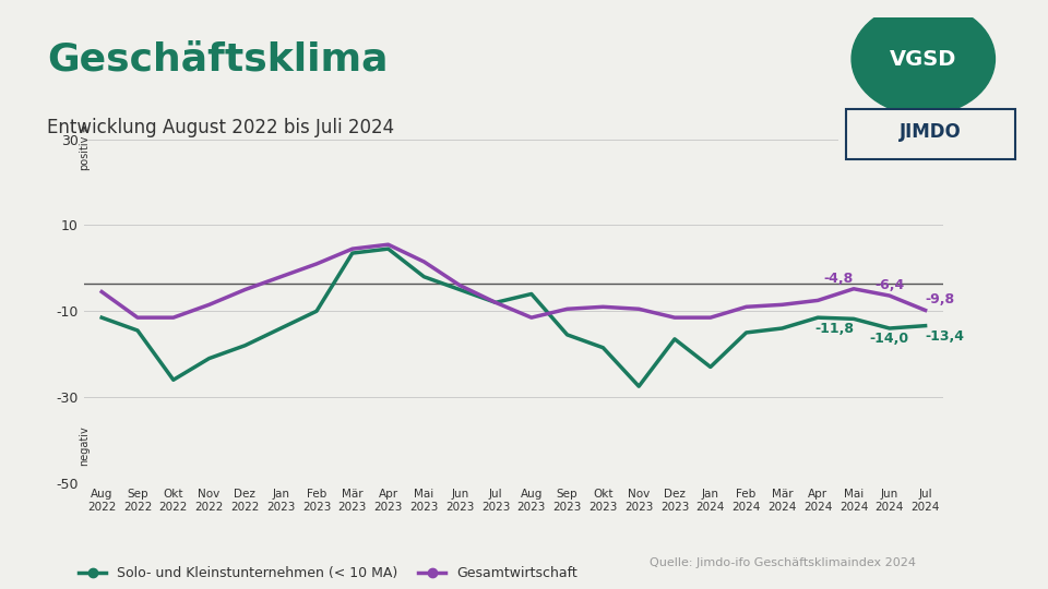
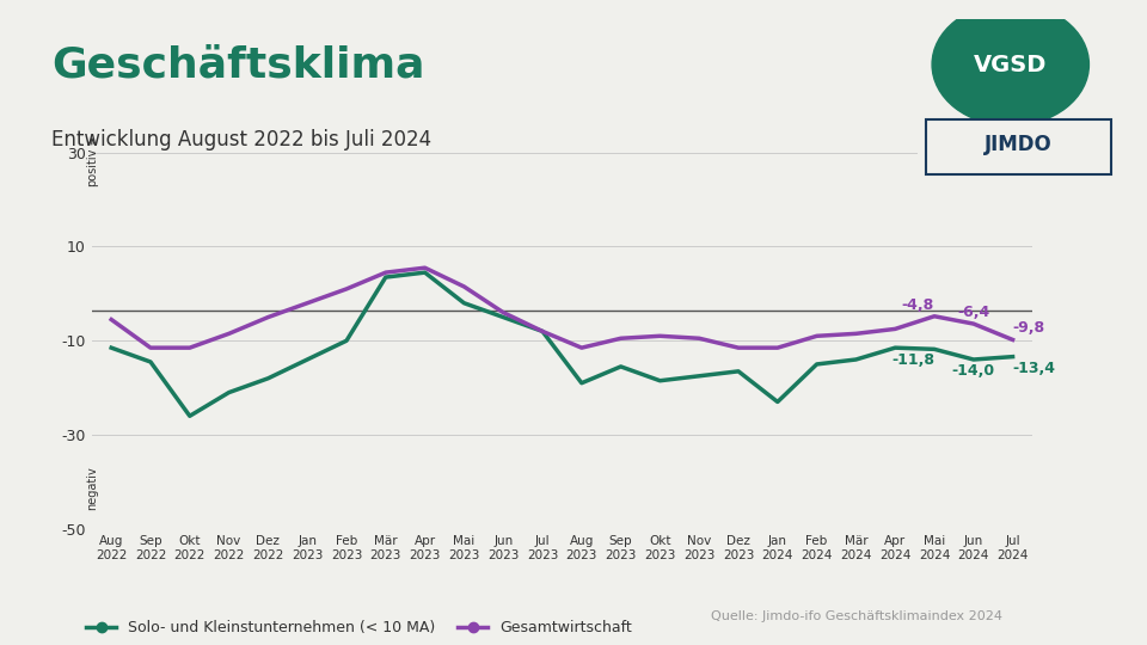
Solo- und Kleinstunternehmen (< 10 MA)/Aug 2023: -6.0 -> -19.0
Solo- und Kleinstunternehmen (< 10 MA)/Nov 2023: -27.5 -> -17.5
